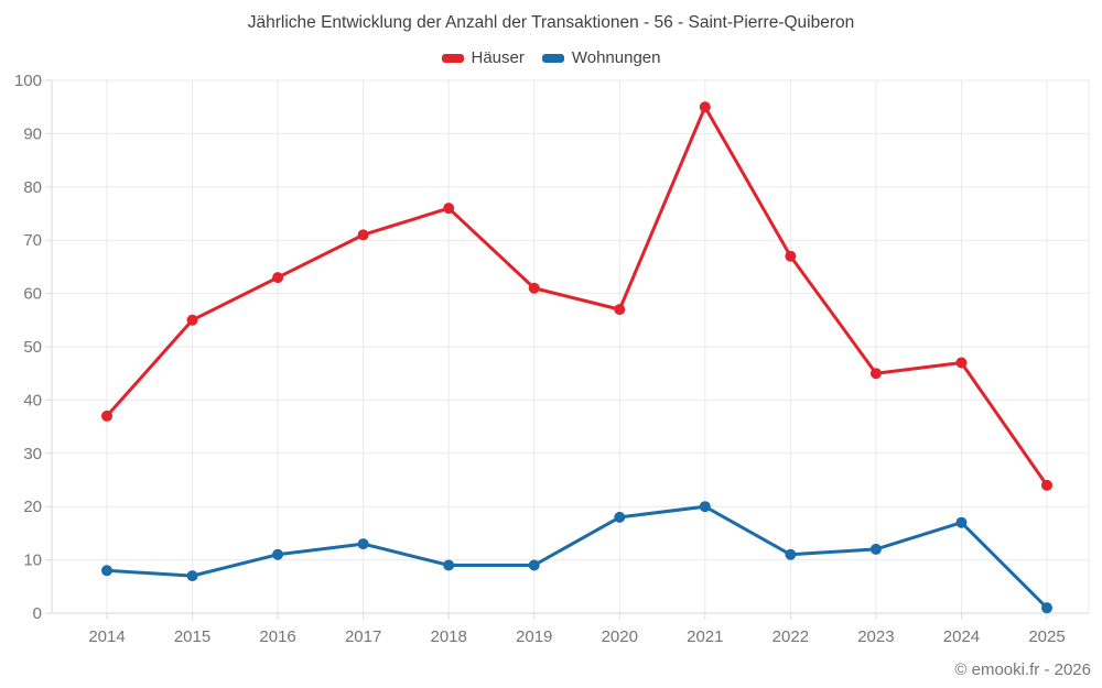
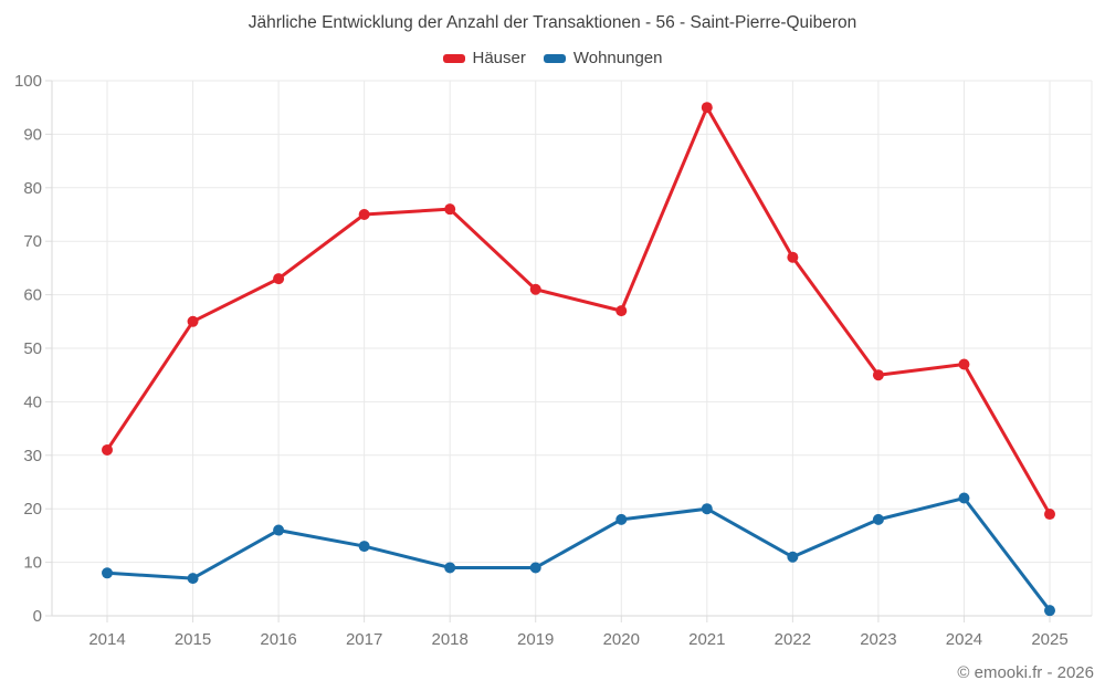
Häuser/2014: 37 -> 31
Wohnungen/2016: 11 -> 16
Häuser/2017: 71 -> 75
Wohnungen/2023: 12 -> 18
Wohnungen/2024: 17 -> 22
Häuser/2025: 24 -> 19
